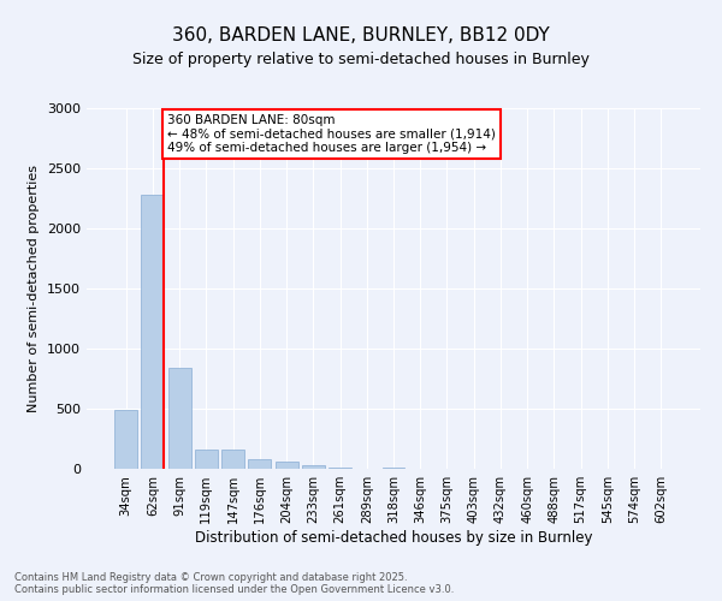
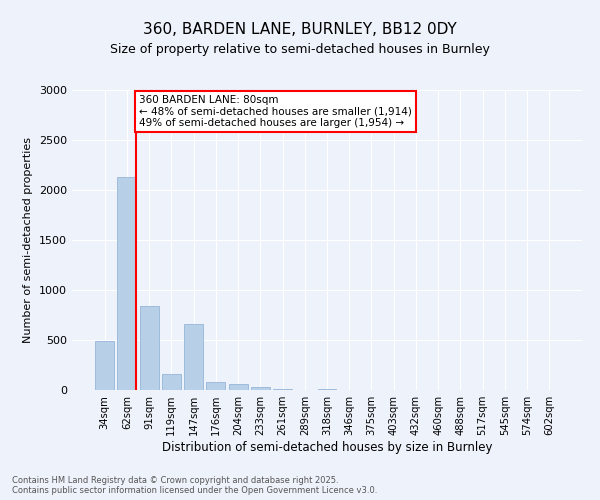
62sqm: 2280 -> 2130
147sqm: 160 -> 660
